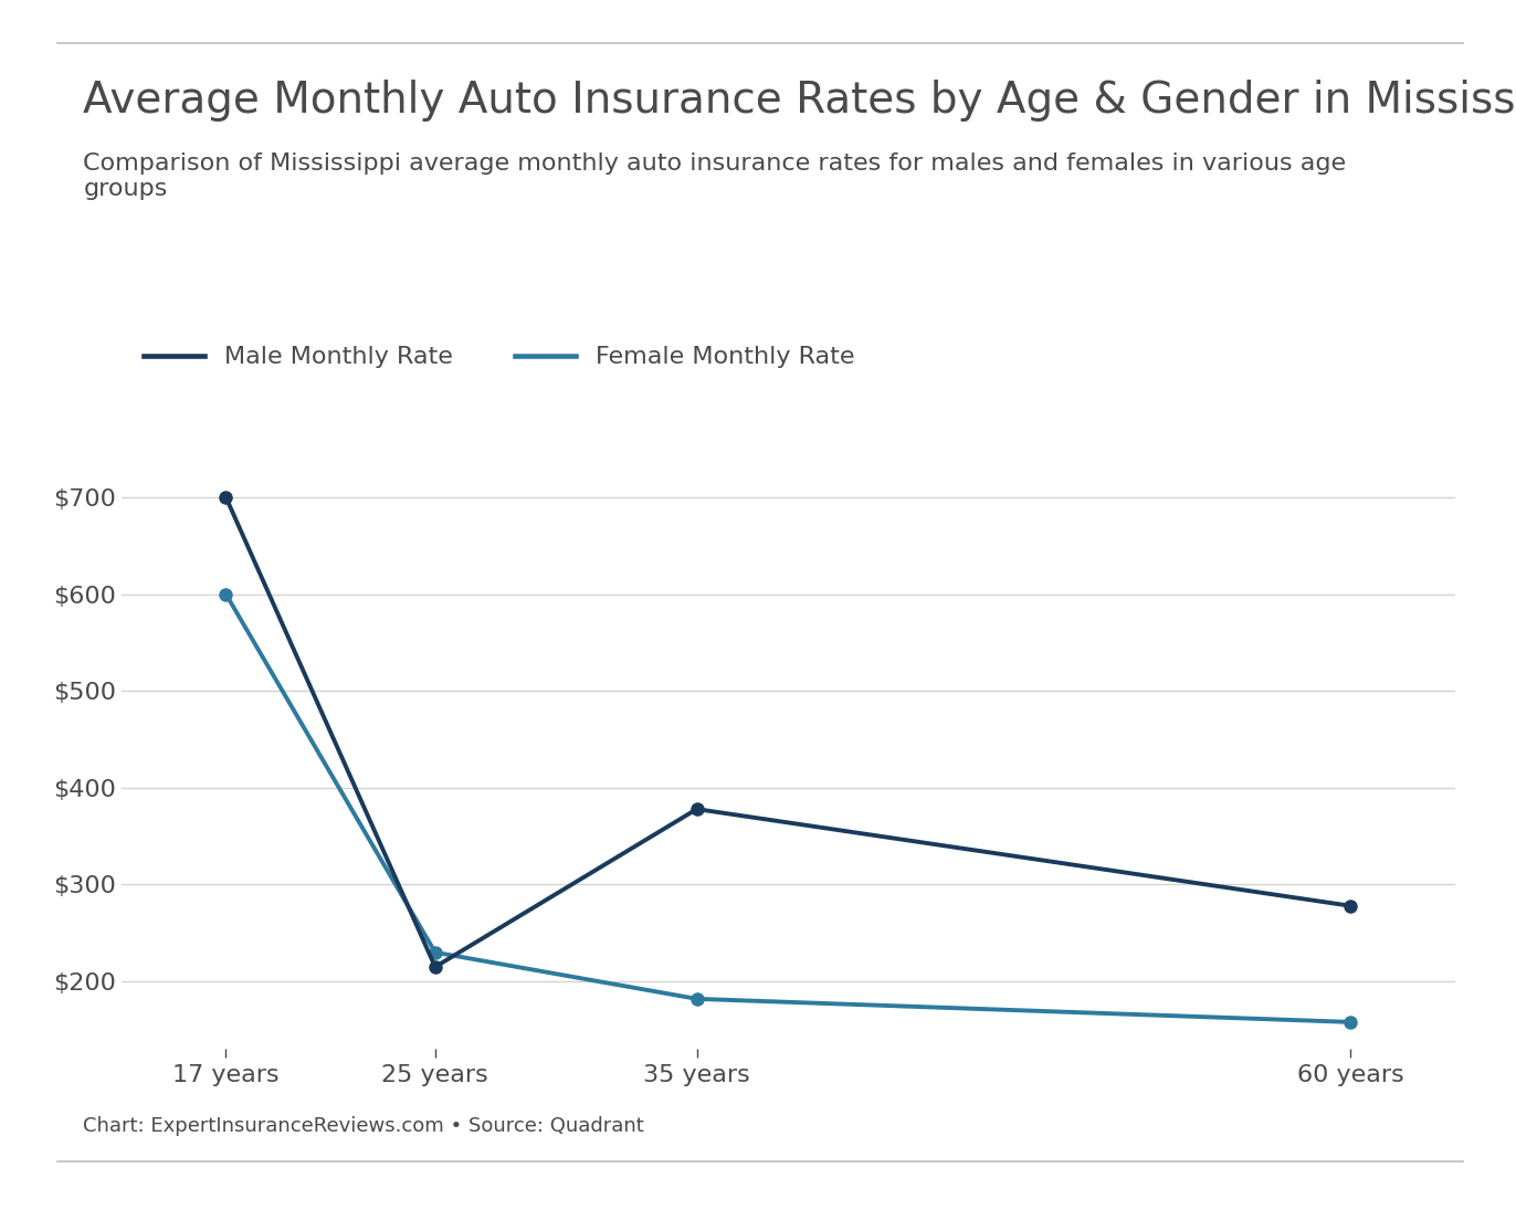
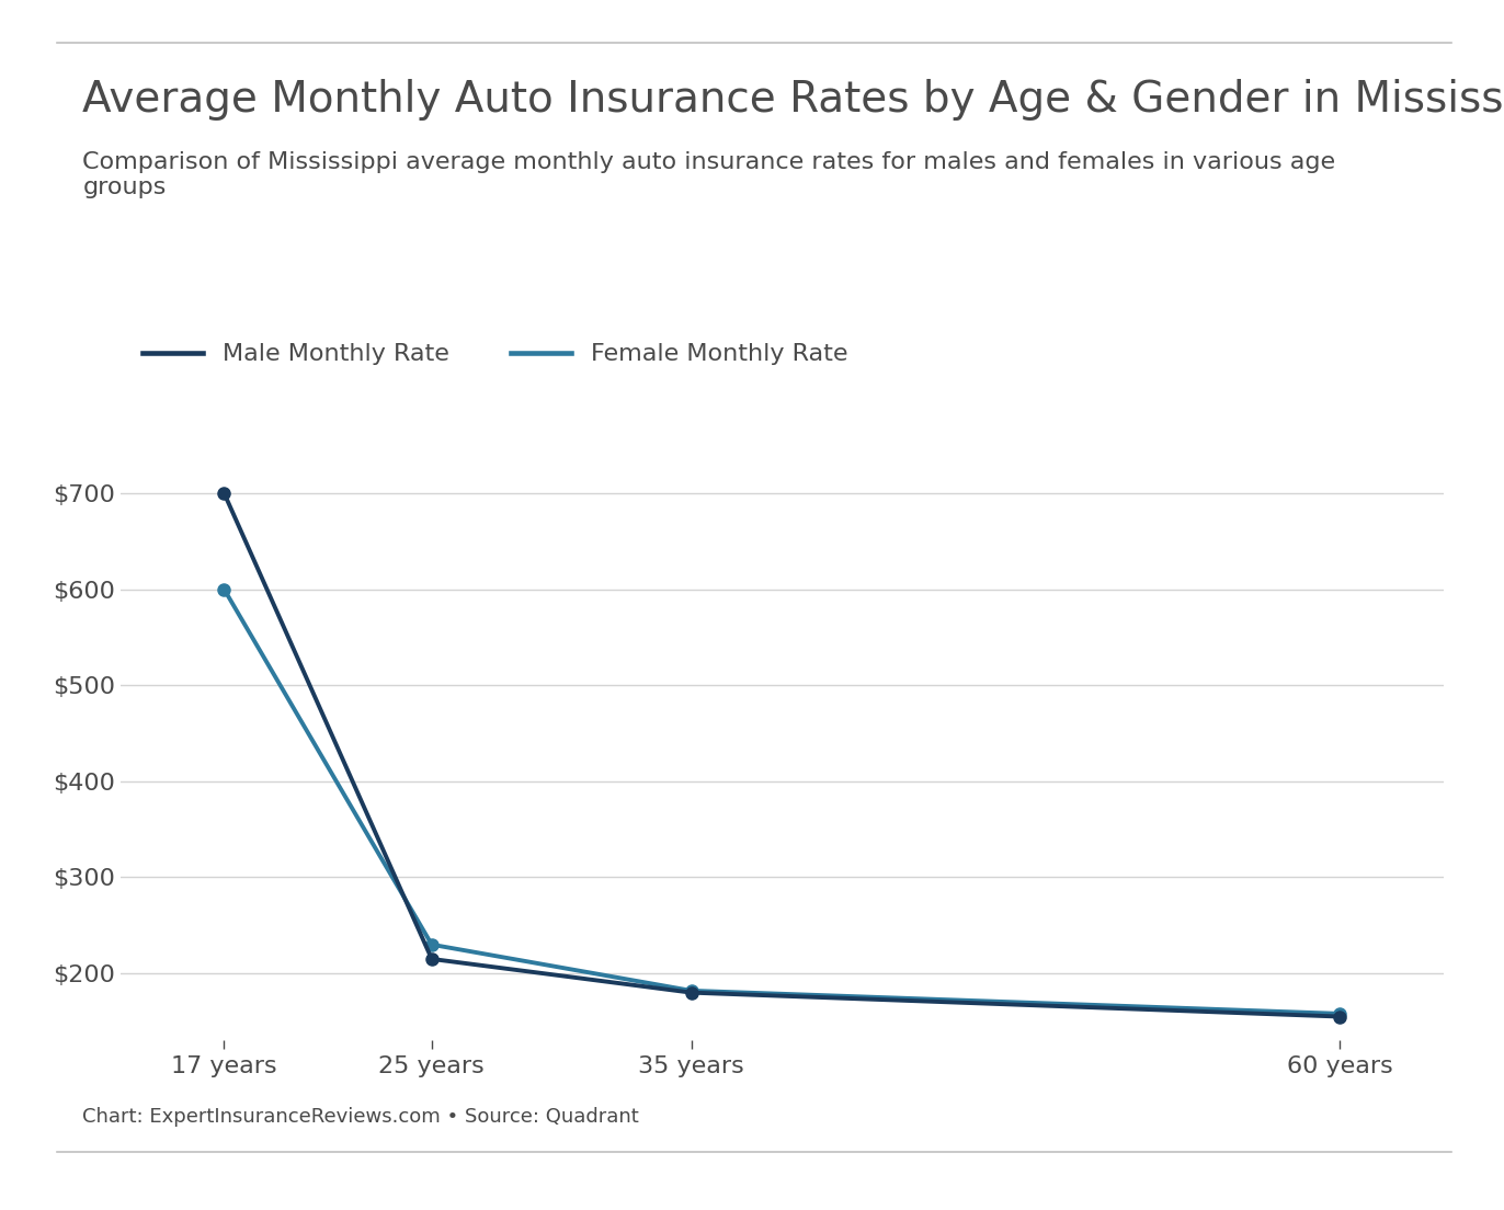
Male Monthly Rate/35 years: $378 -> $180
Male Monthly Rate/60 years: $278 -> $155
